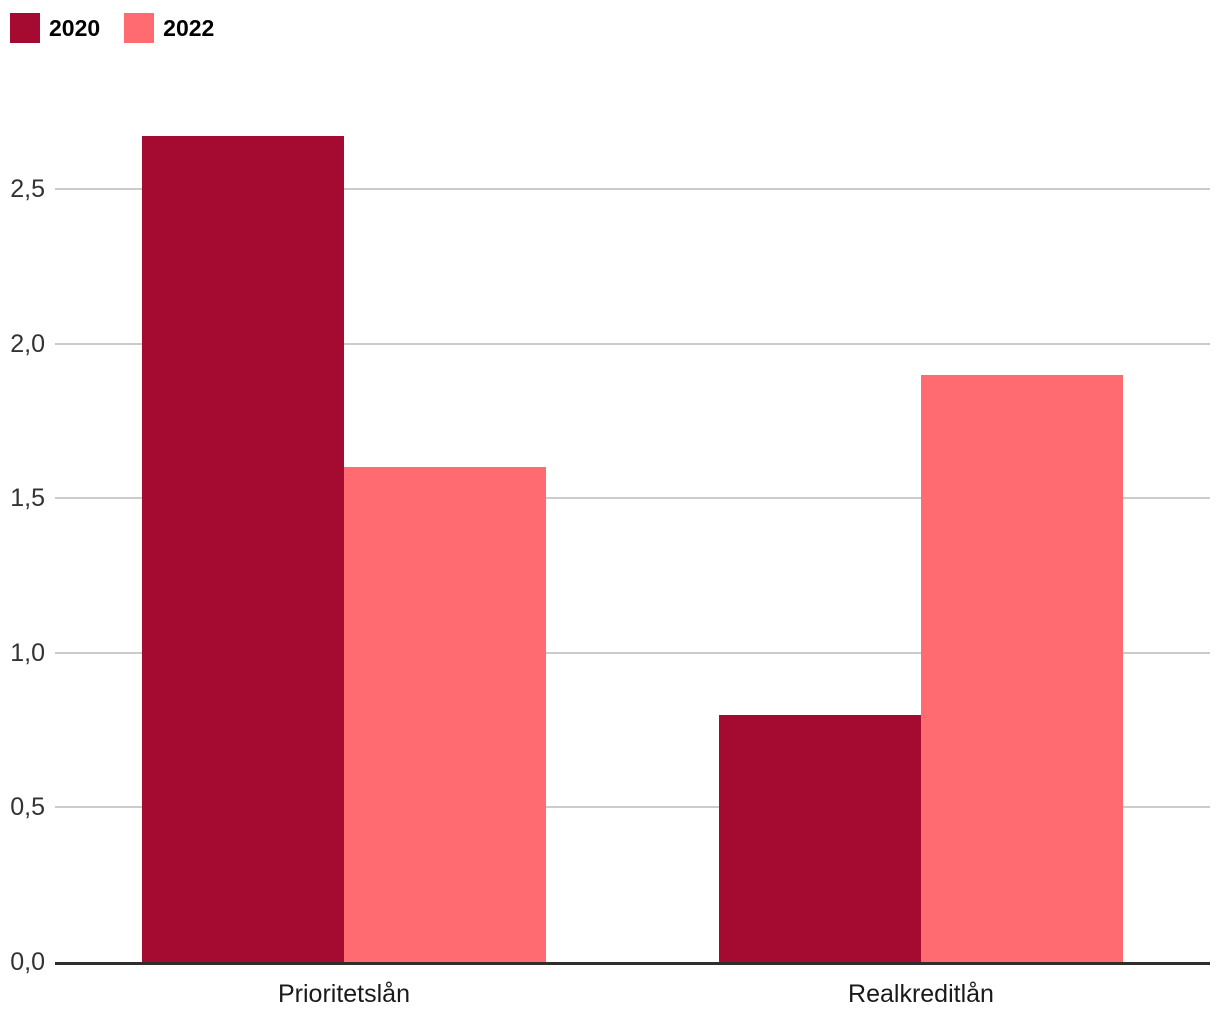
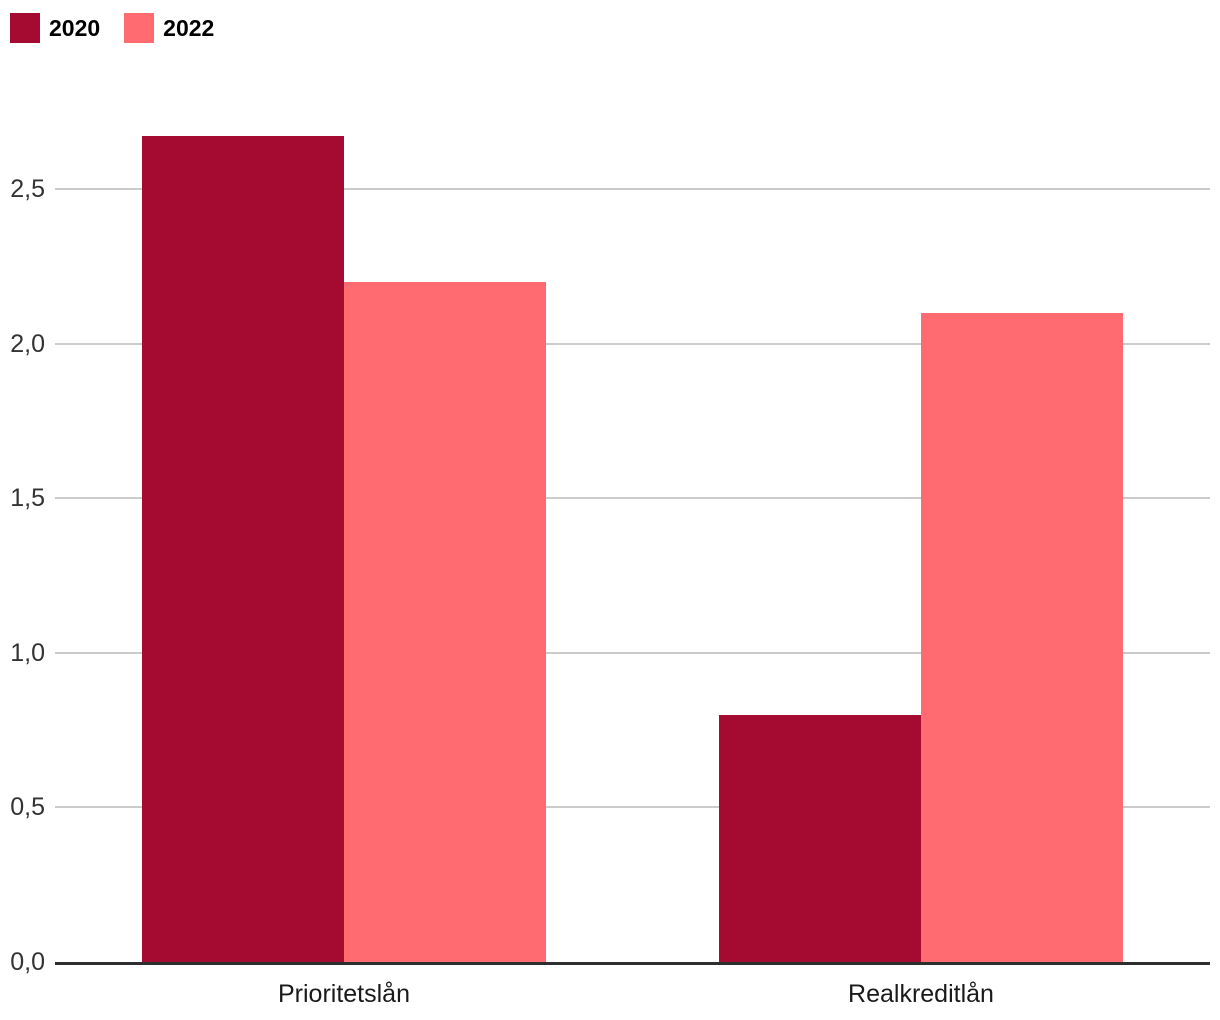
2022/Prioritetslån: 1,6 -> 2,2
2022/Realkreditlån: 1,9 -> 2,1
